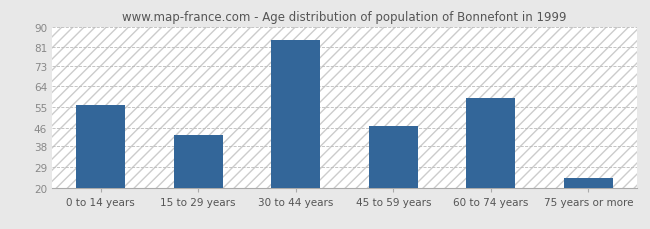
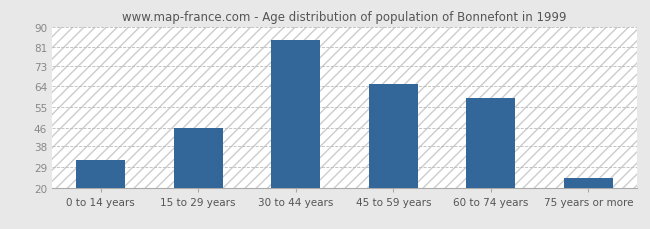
0 to 14 years: 56 -> 32
15 to 29 years: 43 -> 46
45 to 59 years: 47 -> 65
